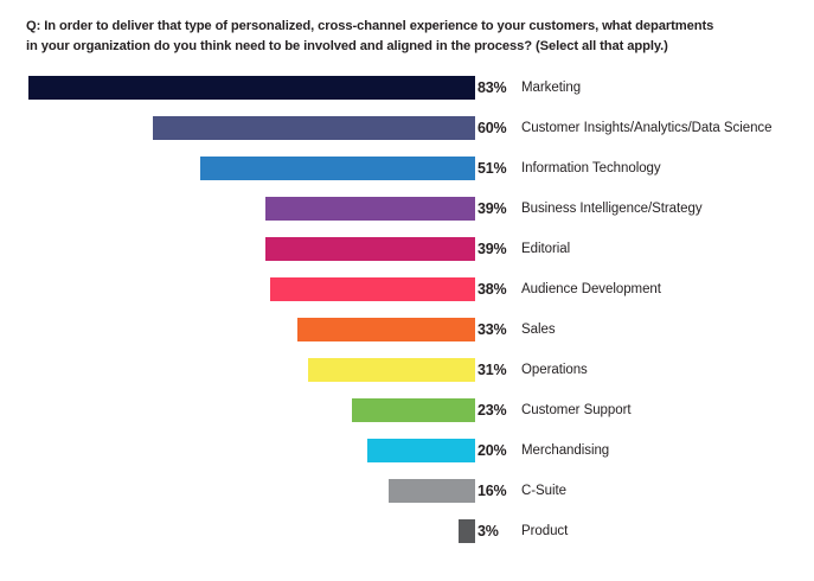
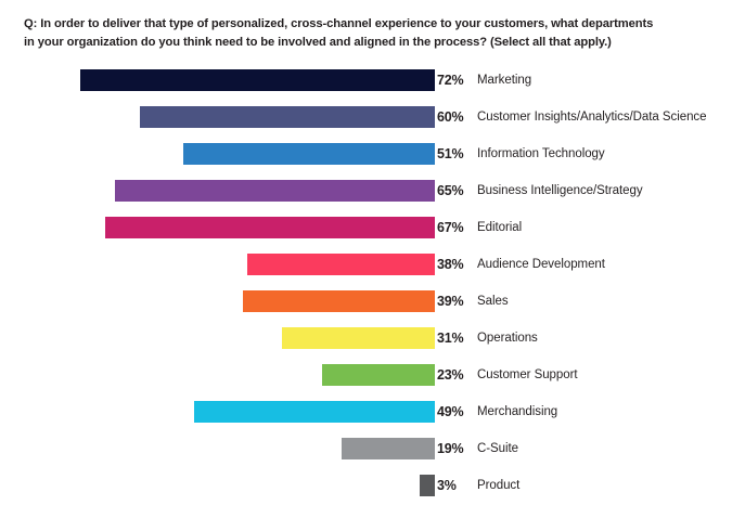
Marketing: 83% -> 72%
Business Intelligence/Strategy: 39% -> 65%
Editorial: 39% -> 67%
Sales: 33% -> 39%
Merchandising: 20% -> 49%
C-Suite: 16% -> 19%
